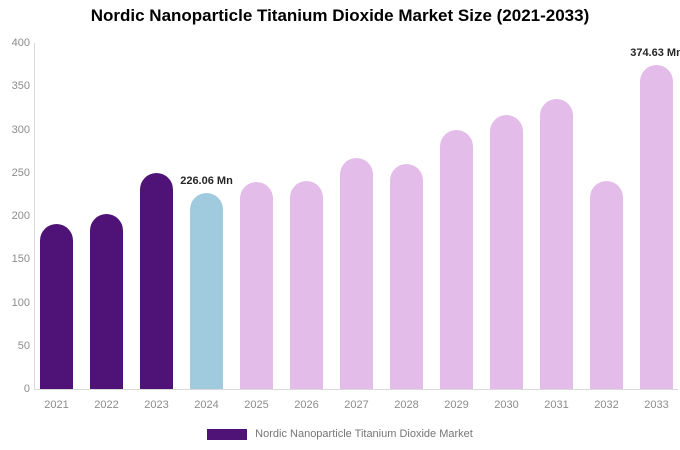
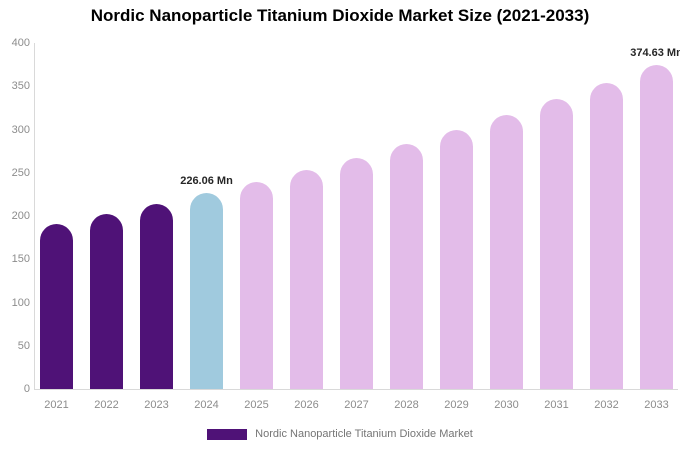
2023: 250 -> 210
2026: 240 -> 250
2028: 260 -> 280
2032: 240 -> 350
